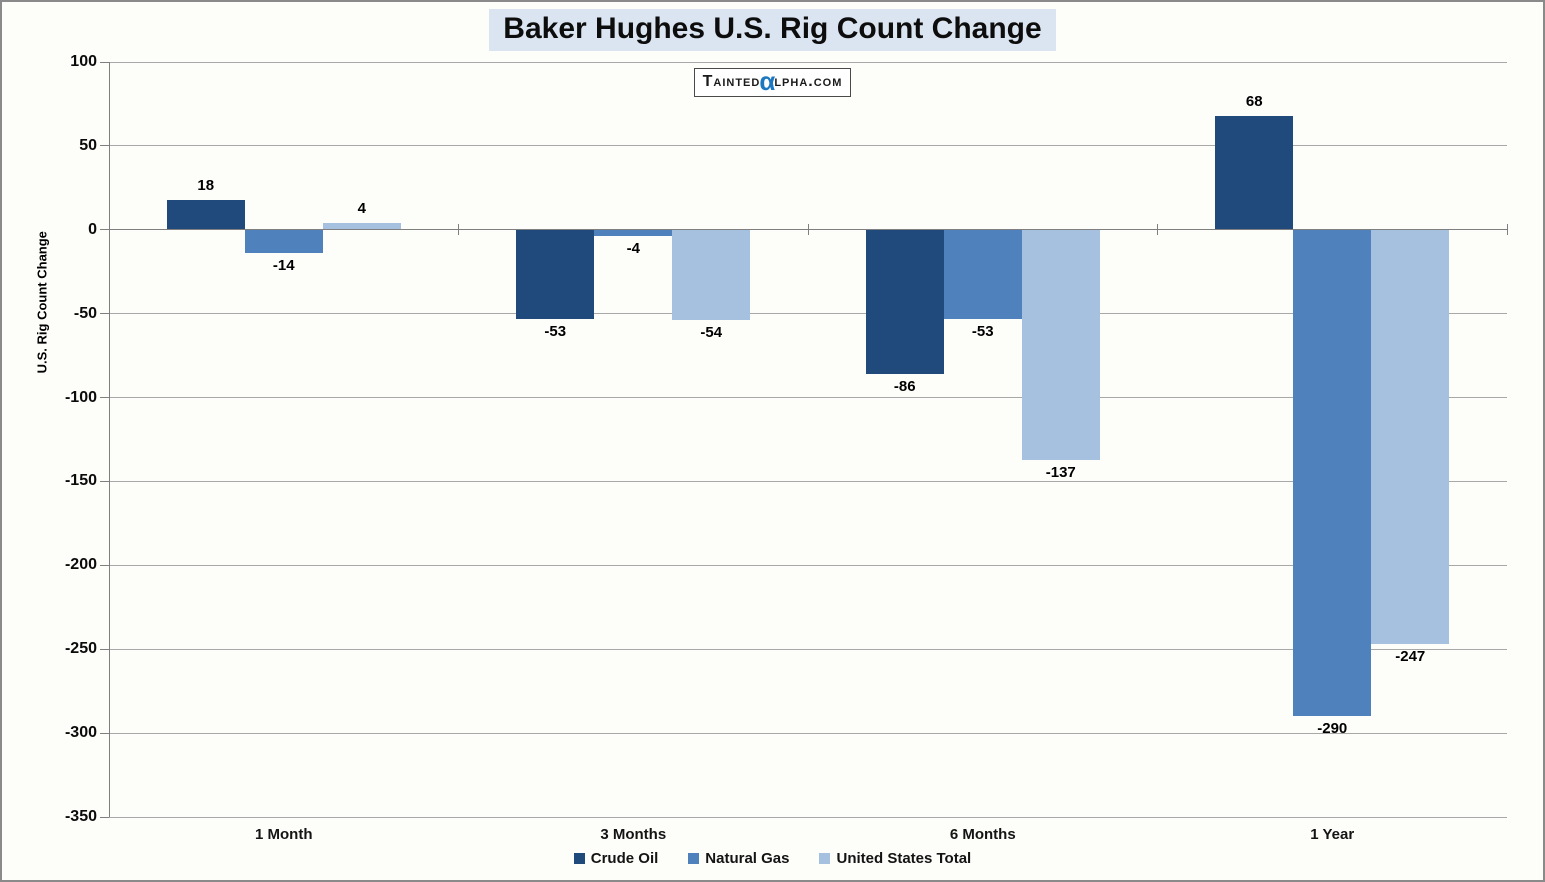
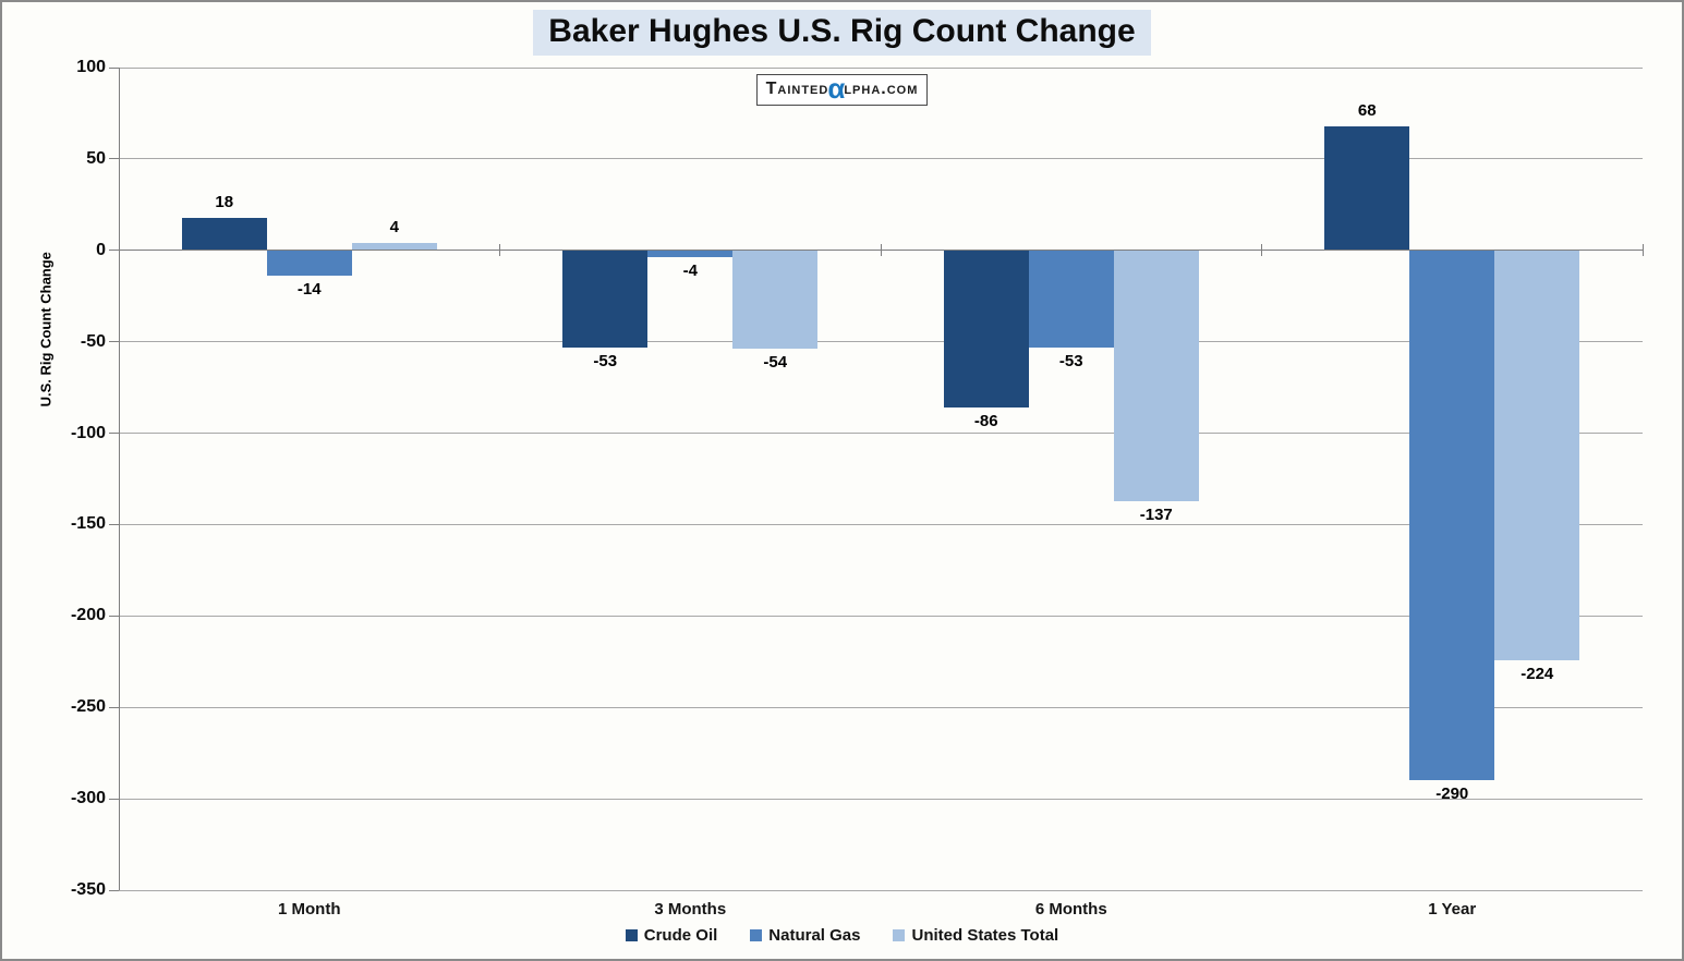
United States Total/1 Year: -247 -> -224
